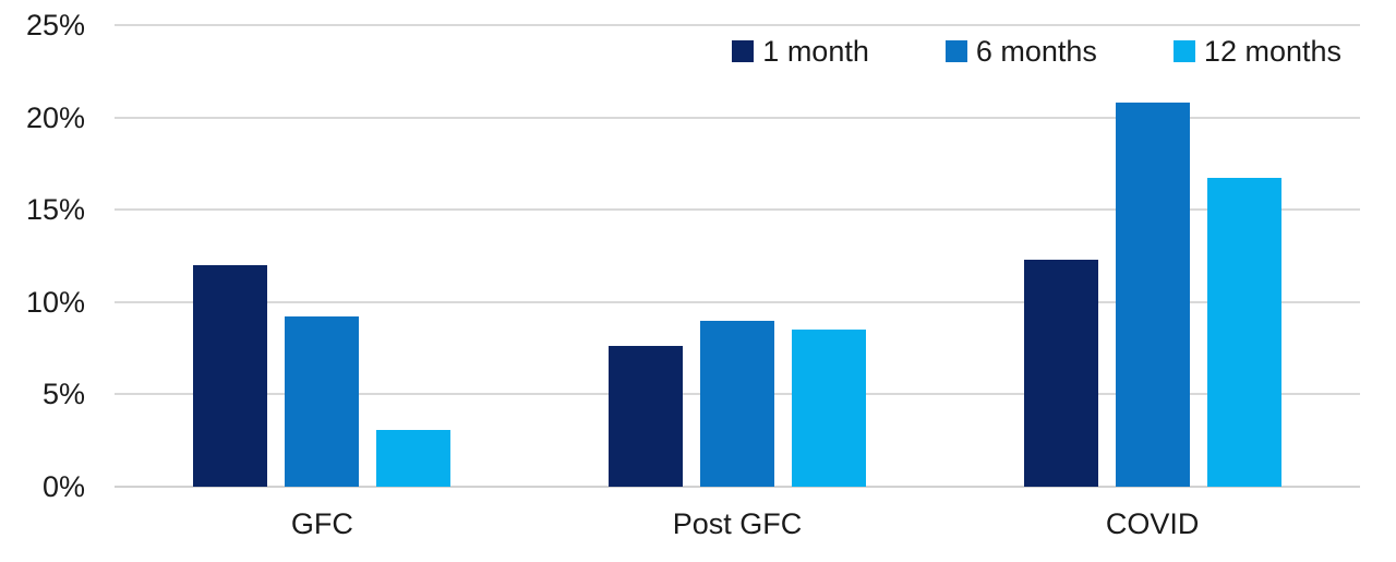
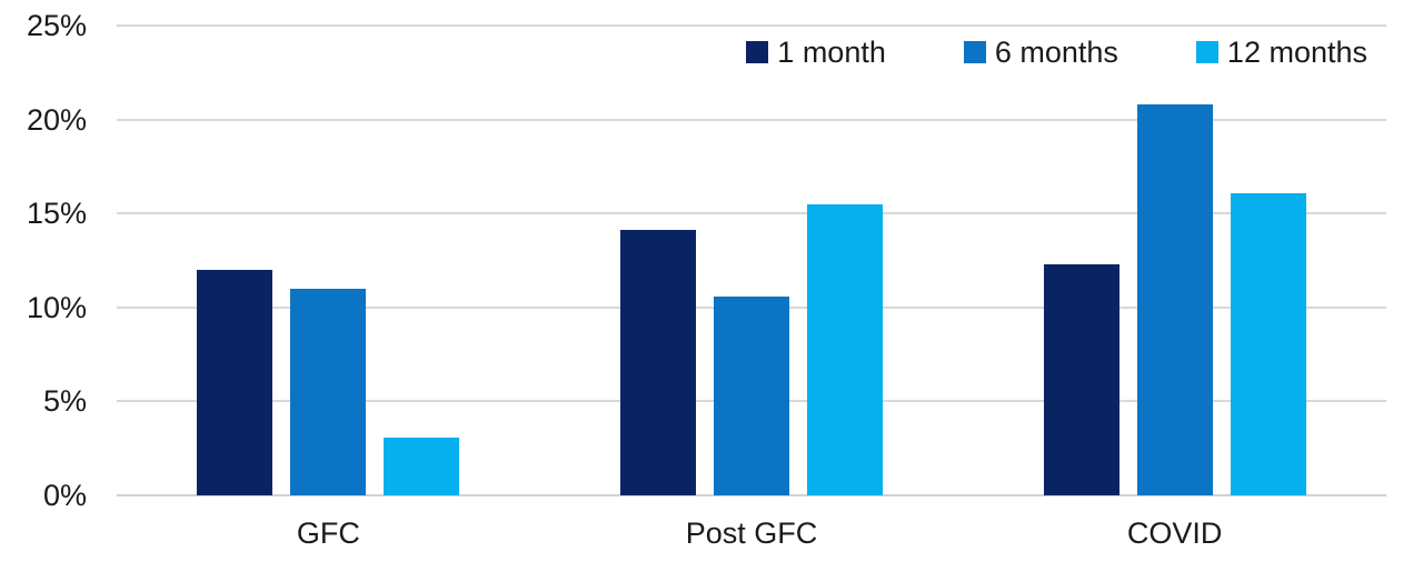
6 months/GFC: 9.2% -> 11.0%
1 month/Post GFC: 7.6% -> 14.1%
6 months/Post GFC: 9.0% -> 10.6%
12 months/Post GFC: 8.5% -> 15.5%
12 months/COVID: 16.7% -> 16.1%
